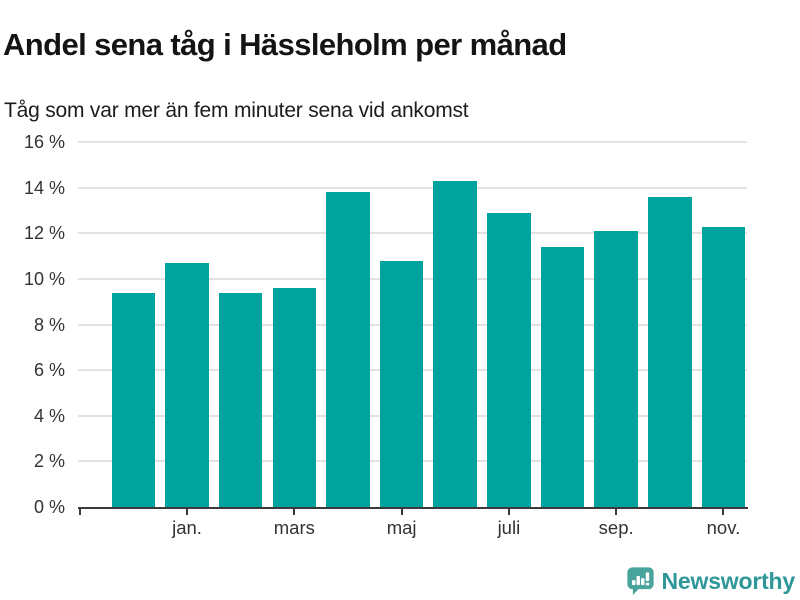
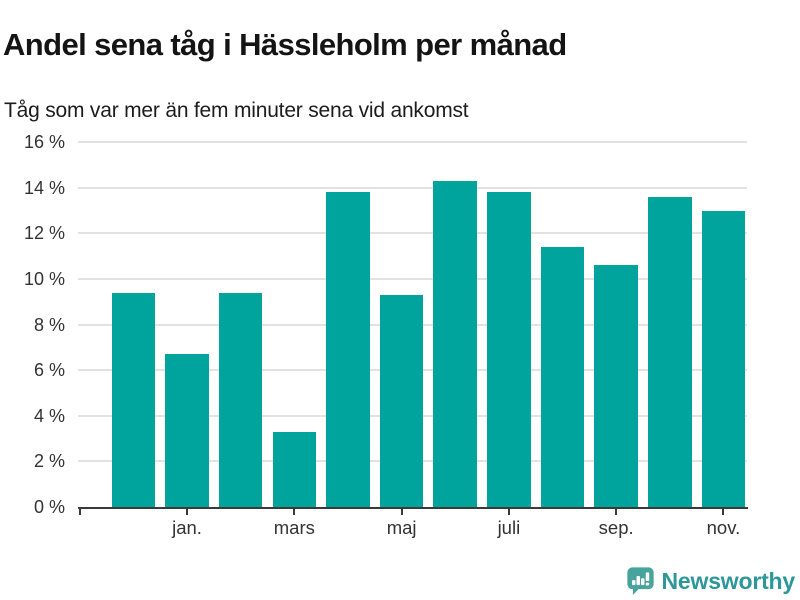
jan.: 10.7% -> 6.7%
mars: 9.6% -> 3.3%
maj: 10.8% -> 9.3%
juli: 12.9% -> 13.8%
sep.: 12.1% -> 10.6%
nov.: 12.3% -> 13.0%
